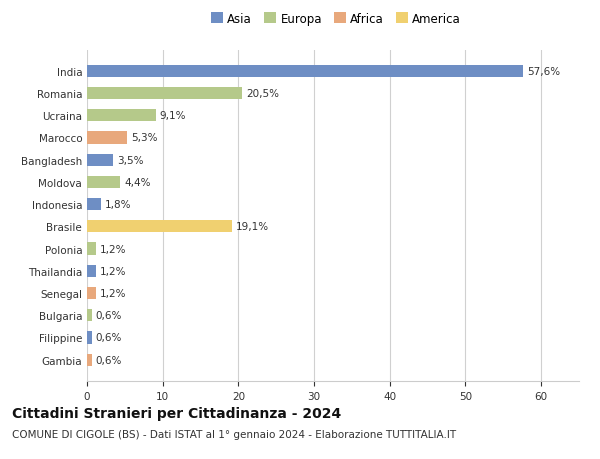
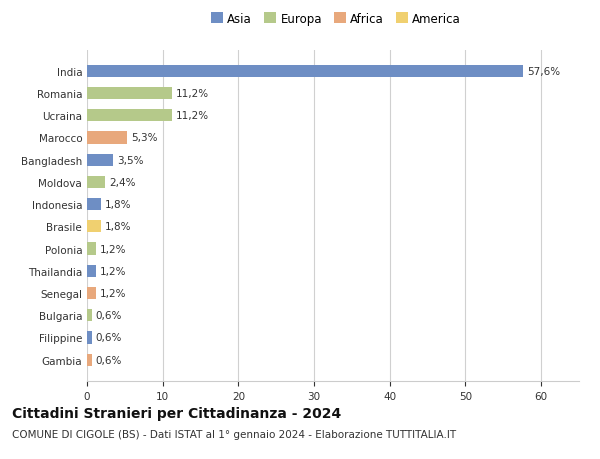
Romania: 20,5% -> 11,2%
Ucraina: 9,1% -> 11,2%
Moldova: 4,4% -> 2,4%
Brasile: 19,1% -> 1,8%
